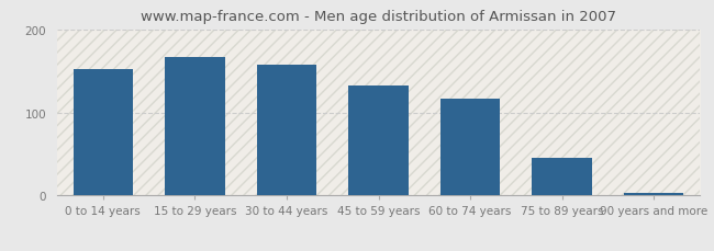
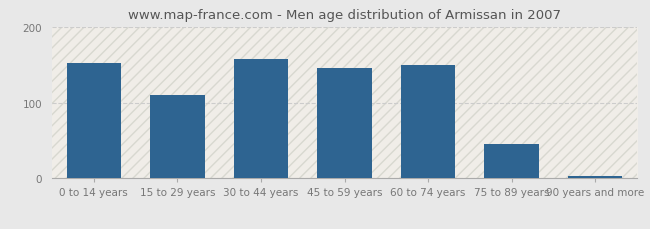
15 to 29 years: 166 -> 110
45 to 59 years: 132 -> 145
60 to 74 years: 116 -> 150
